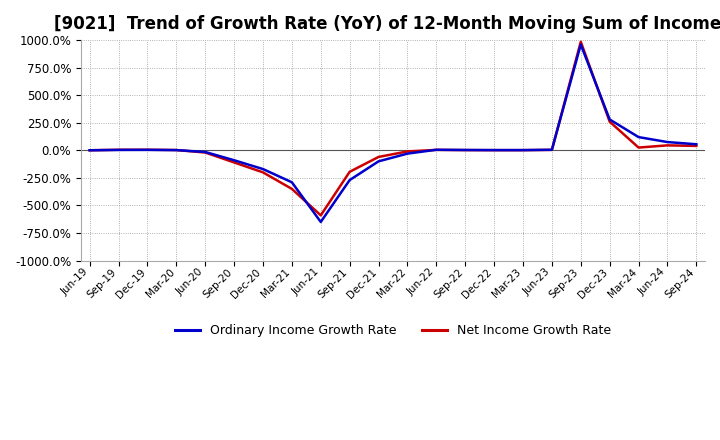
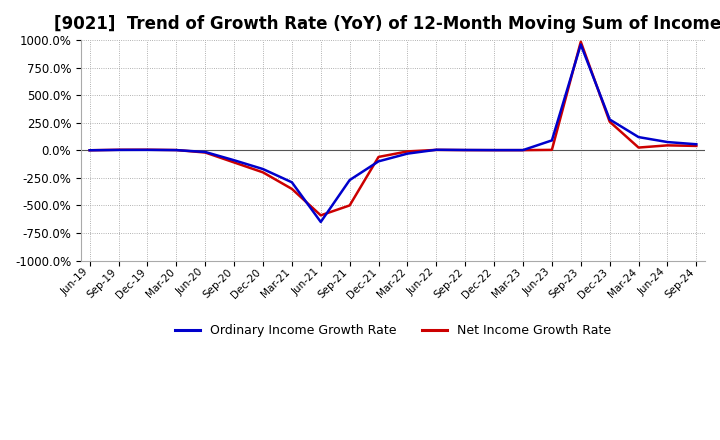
Net Income Growth Rate/Sep-21: -200% -> -500%
Ordinary Income Growth Rate/Jun-23: 0% -> 90%
